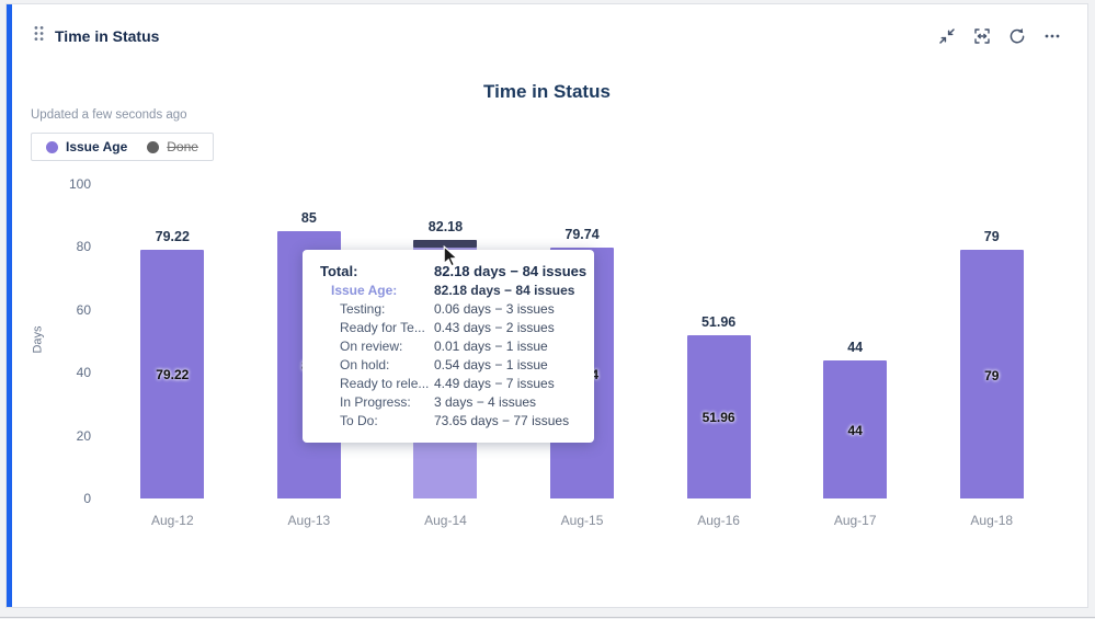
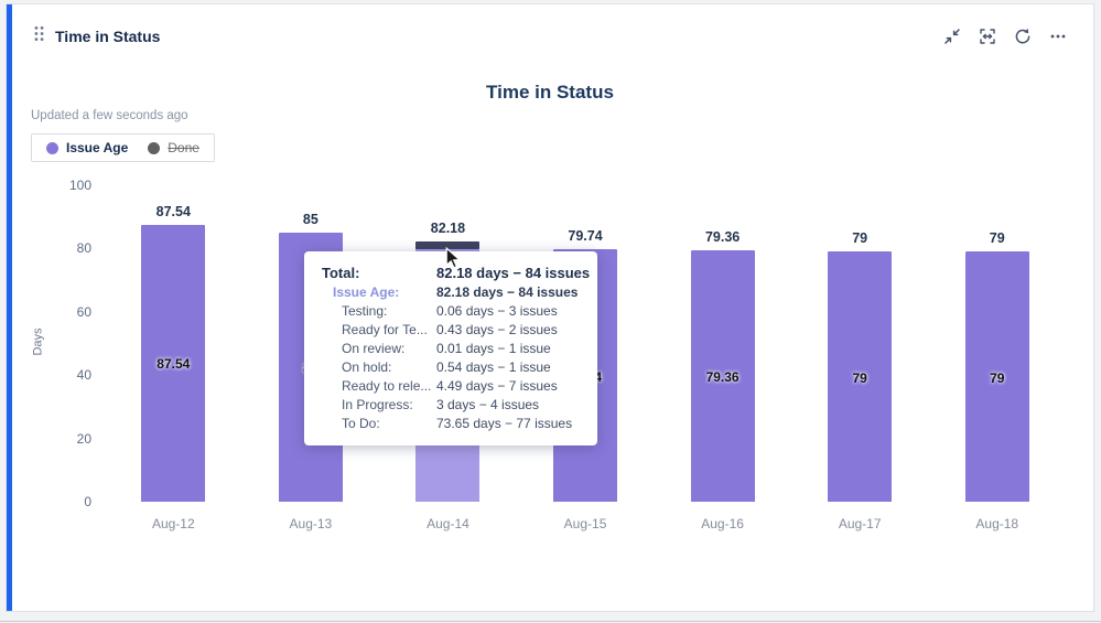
Aug-12: 79.22 -> 87.54
Aug-16: 51.96 -> 79.36
Aug-17: 44 -> 79
